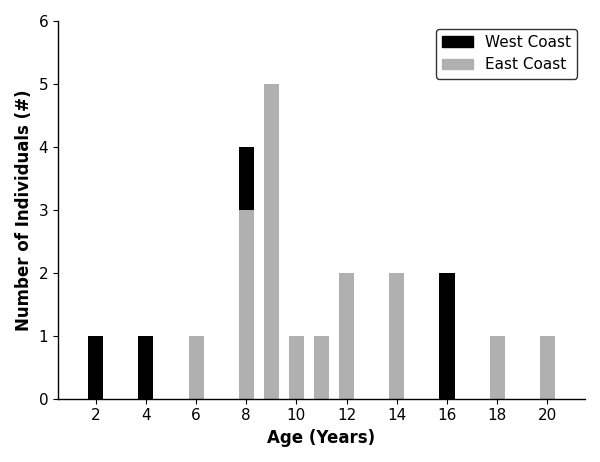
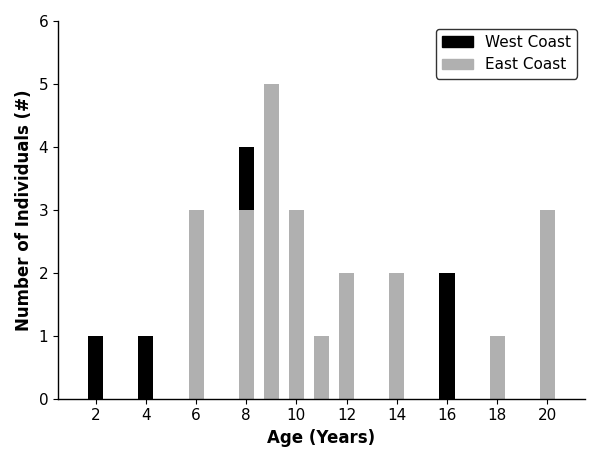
East Coast/6: 1 -> 3
East Coast/10: 1 -> 3
East Coast/20: 1 -> 3
